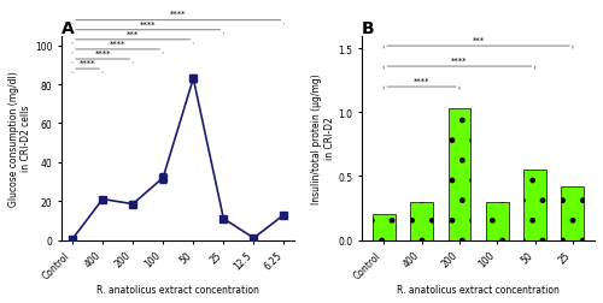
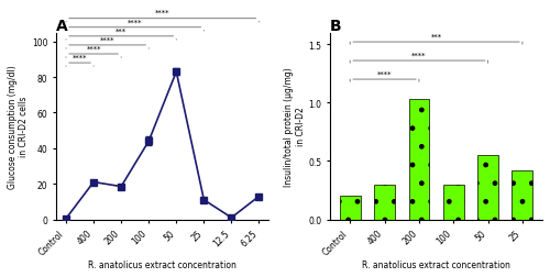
A/100: 32 -> 44
